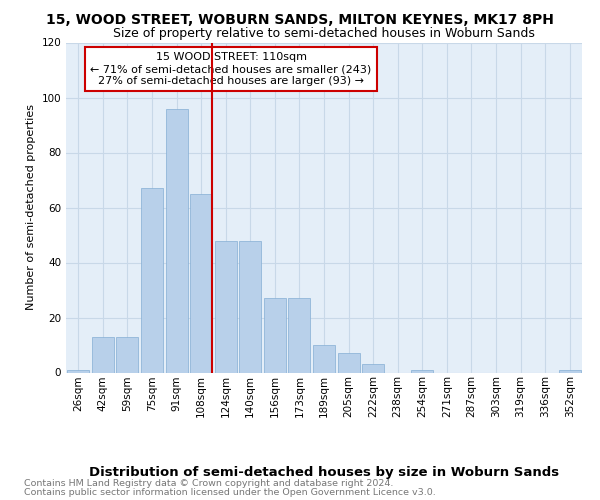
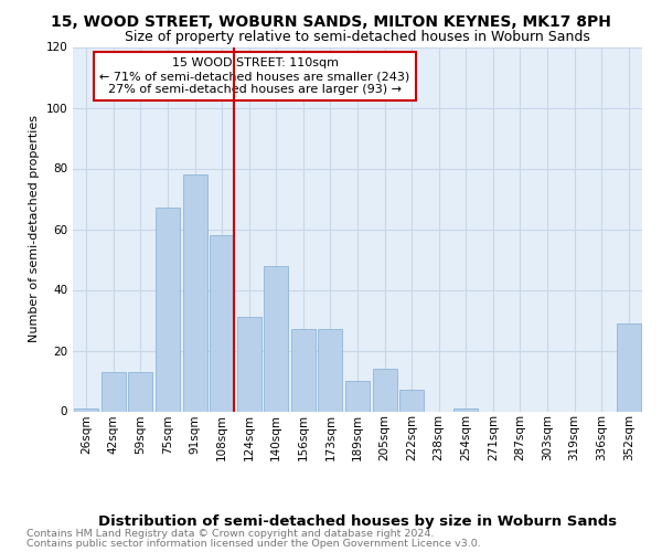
91sqm: 96 -> 78
108sqm: 65 -> 58
124sqm: 48 -> 31
205sqm: 7 -> 14
222sqm: 3 -> 7
352sqm: 1 -> 29
